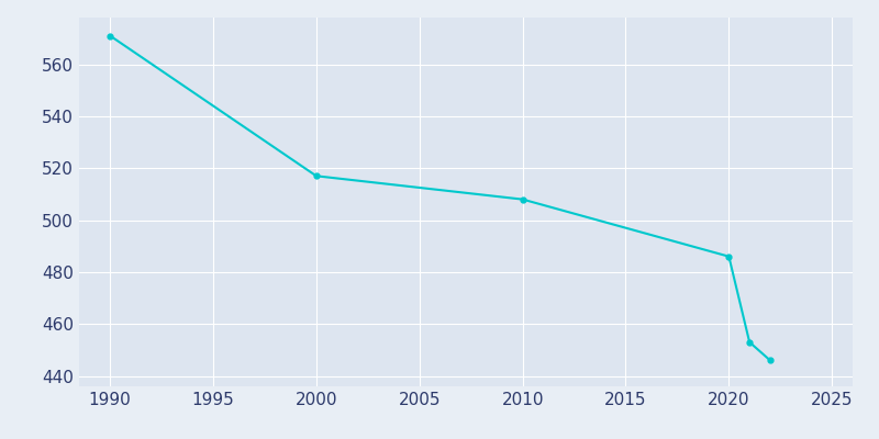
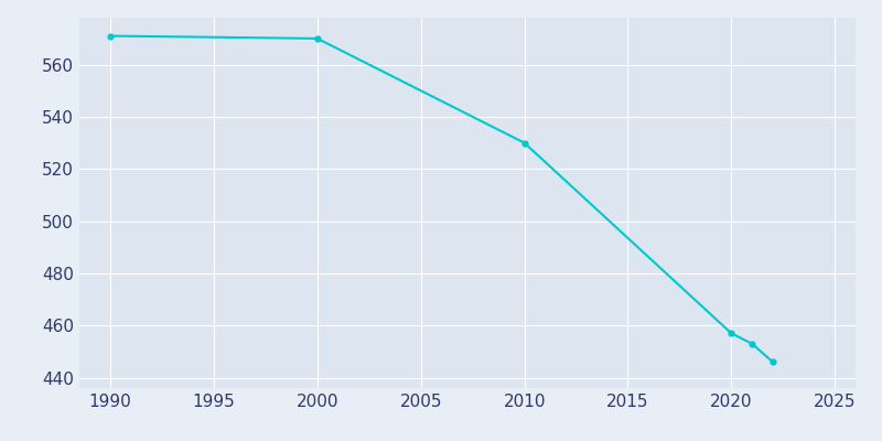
2000: 517 -> 570
2010: 508 -> 530
2020: 486 -> 457
